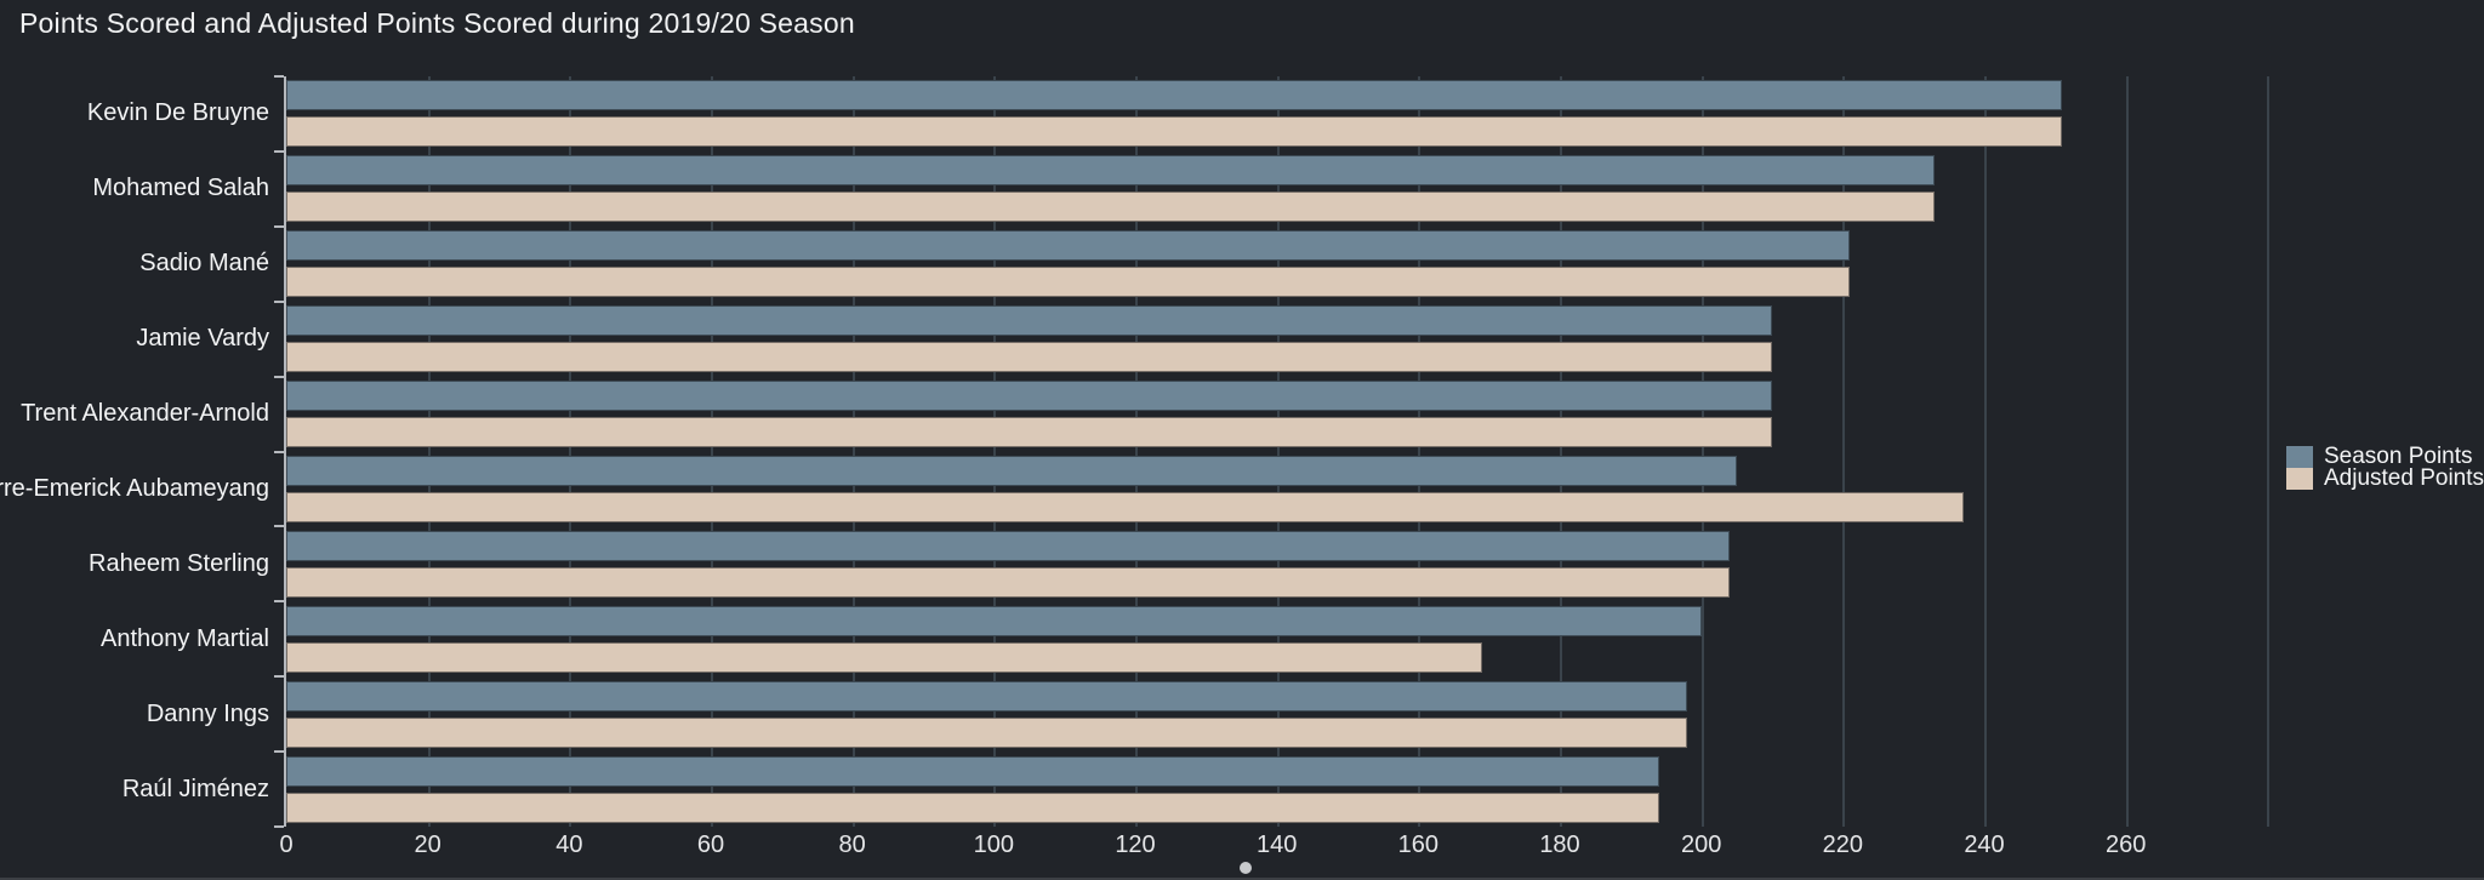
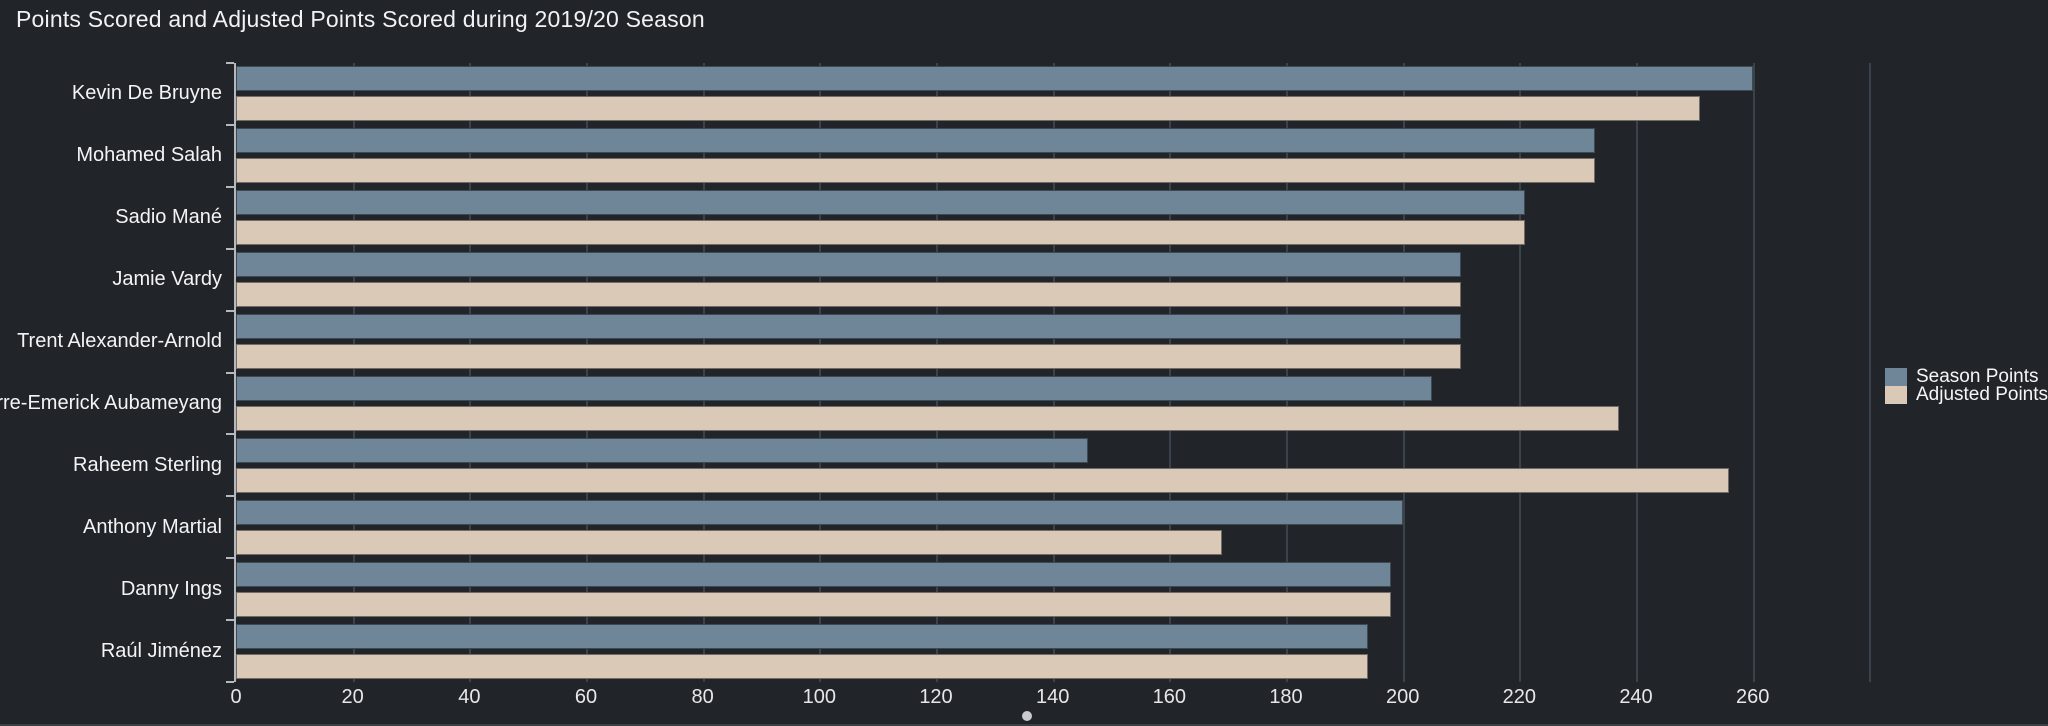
Season Points/Kevin De Bruyne: 251 -> 260
Season Points/Raheem Sterling: 204 -> 146
Adjusted Points/Raheem Sterling: 204 -> 256
